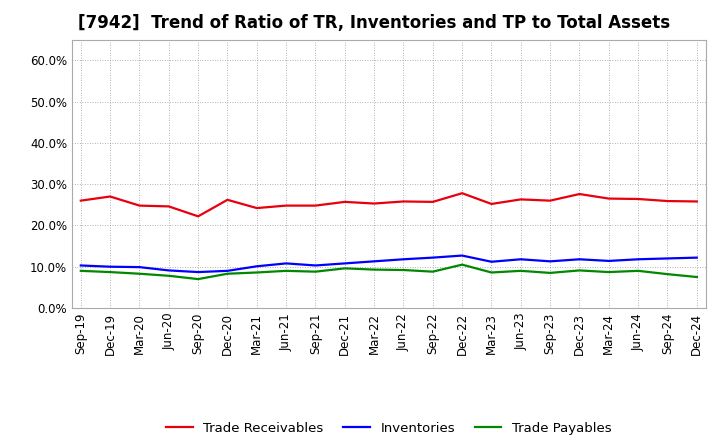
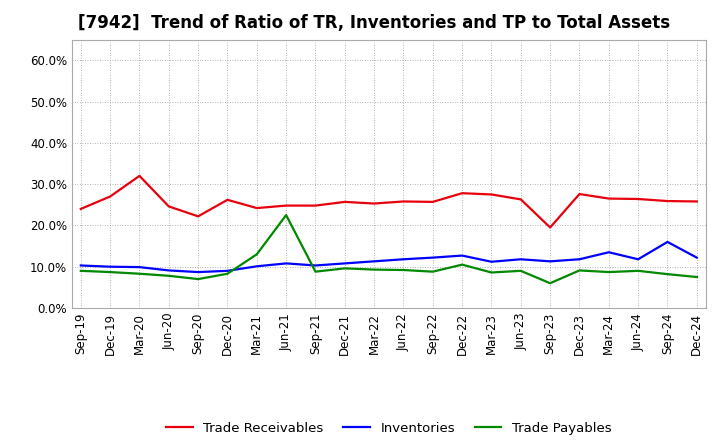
Trade Receivables/Sep-19: 26.0% -> 24.0%
Trade Receivables/Mar-20: 24.8% -> 32.0%
Trade Payables/Mar-21: 8.6% -> 13.0%
Trade Payables/Jun-21: 9.0% -> 22.5%
Trade Receivables/Mar-23: 25.2% -> 27.5%
Trade Receivables/Sep-23: 26.0% -> 19.5%
Trade Payables/Sep-23: 8.5% -> 6.0%
Inventories/Mar-24: 11.4% -> 13.5%
Inventories/Sep-24: 12.0% -> 16.0%
